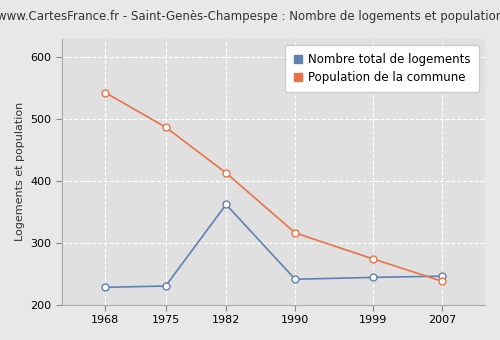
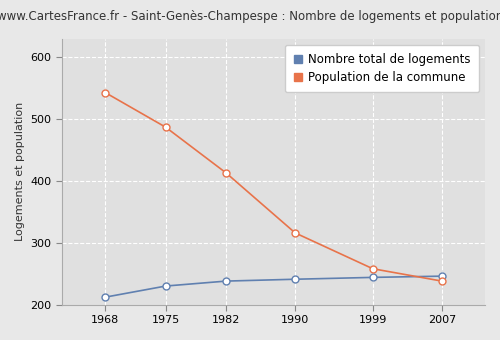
Nombre total de logements/1968: 228 -> 212
Nombre total de logements/1982: 362 -> 238
Population de la commune/1999: 274 -> 258
